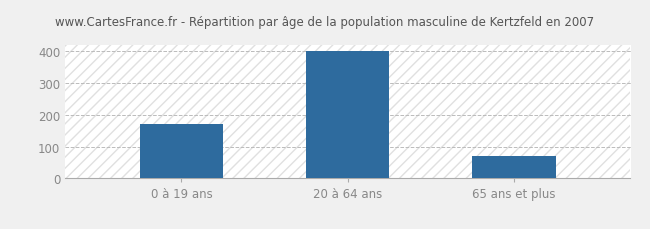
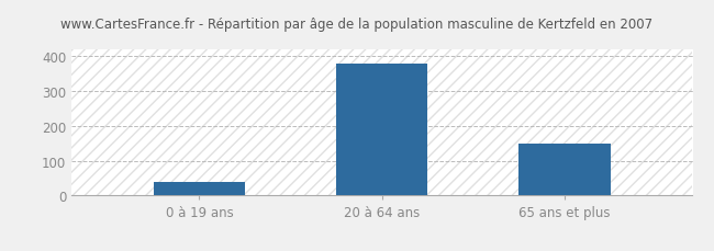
0 à 19 ans: 170 -> 40
20 à 64 ans: 400 -> 380
65 ans et plus: 70 -> 150
